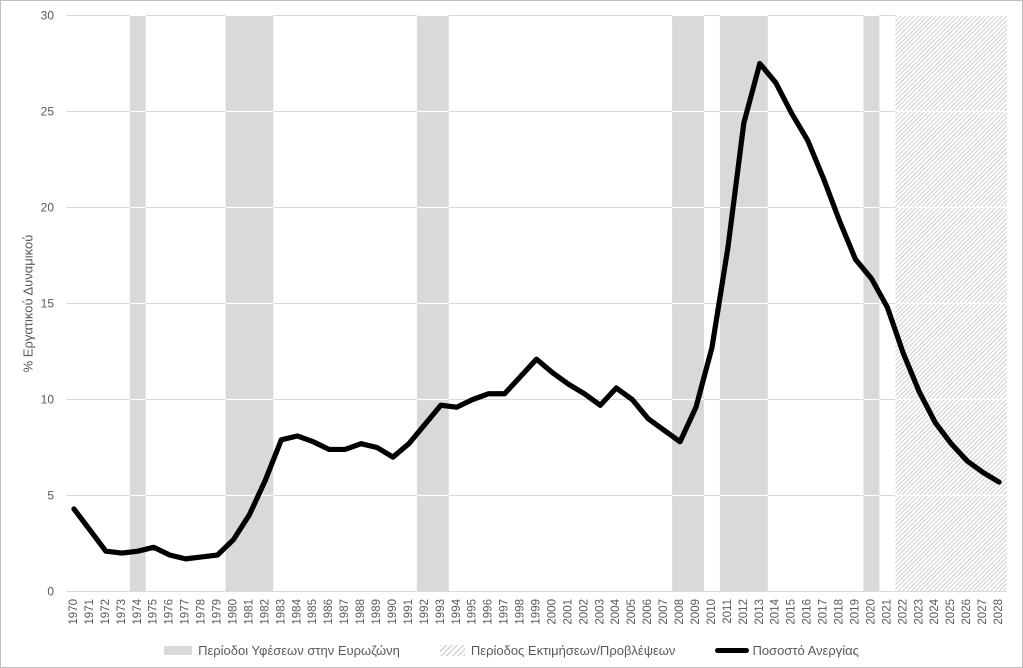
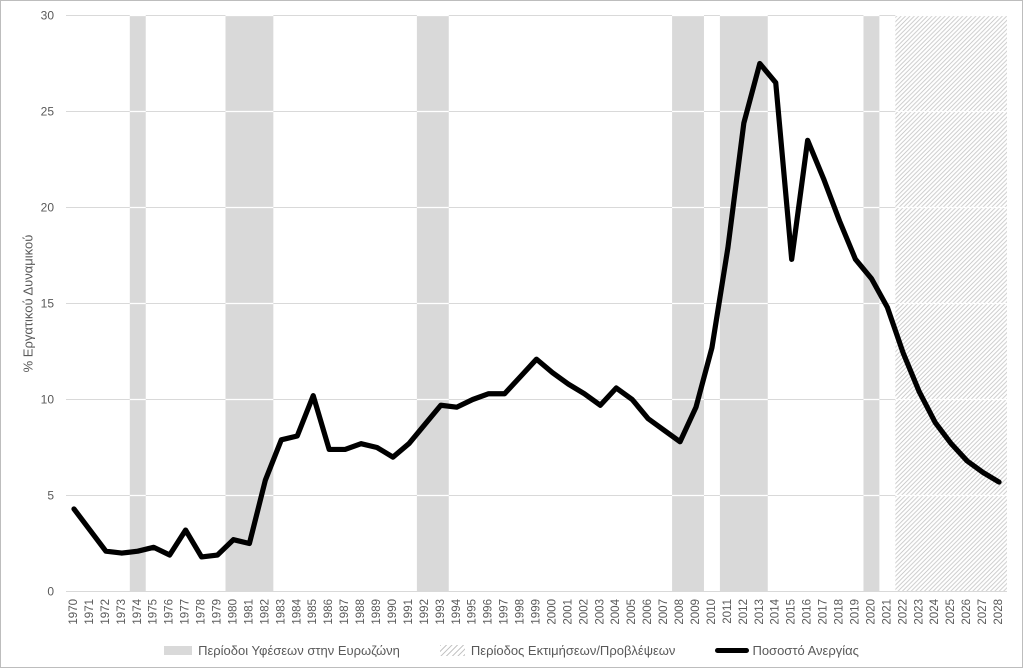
1977: 1.7 -> 3.2
1981: 4.0 -> 2.5
1985: 7.8 -> 10.2
2015: 24.9 -> 17.3
